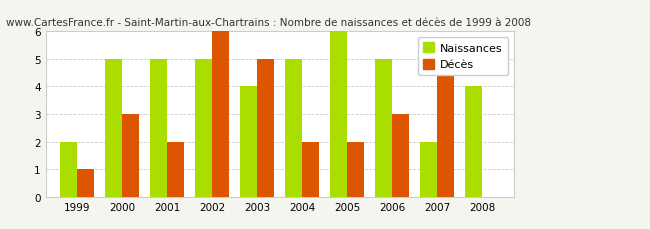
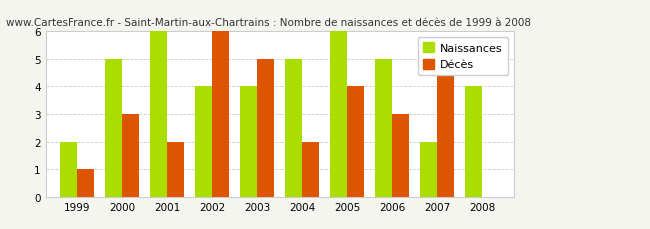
Naissances/2001: 5 -> 6
Naissances/2002: 5 -> 4
Décès/2005: 2 -> 4
